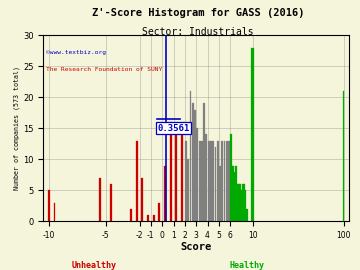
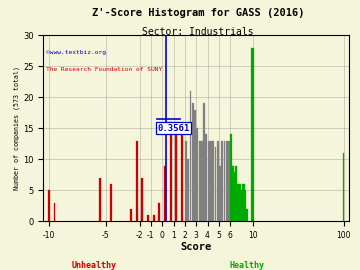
100: 21 -> 11
